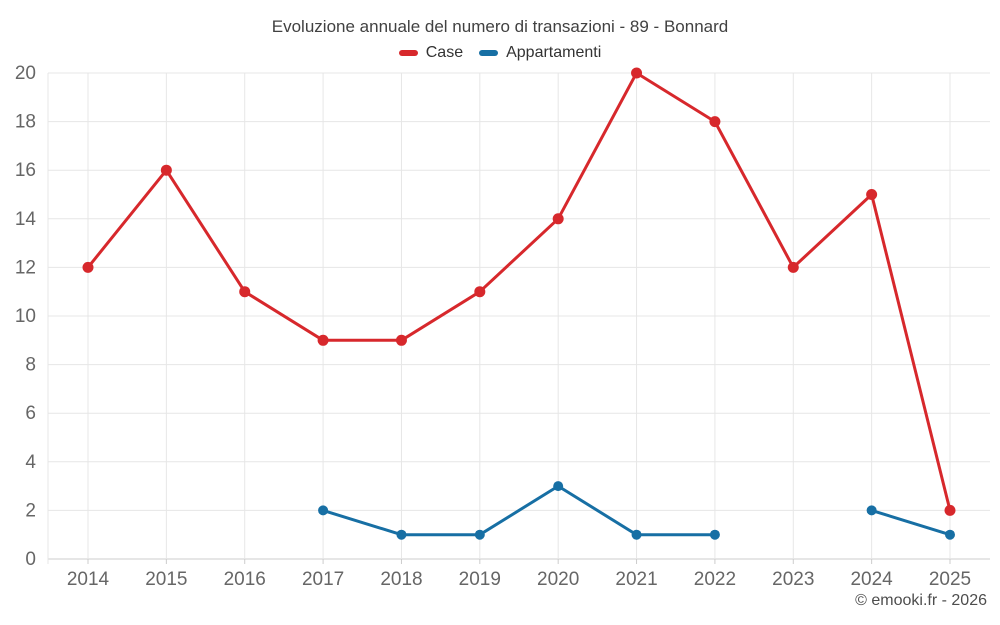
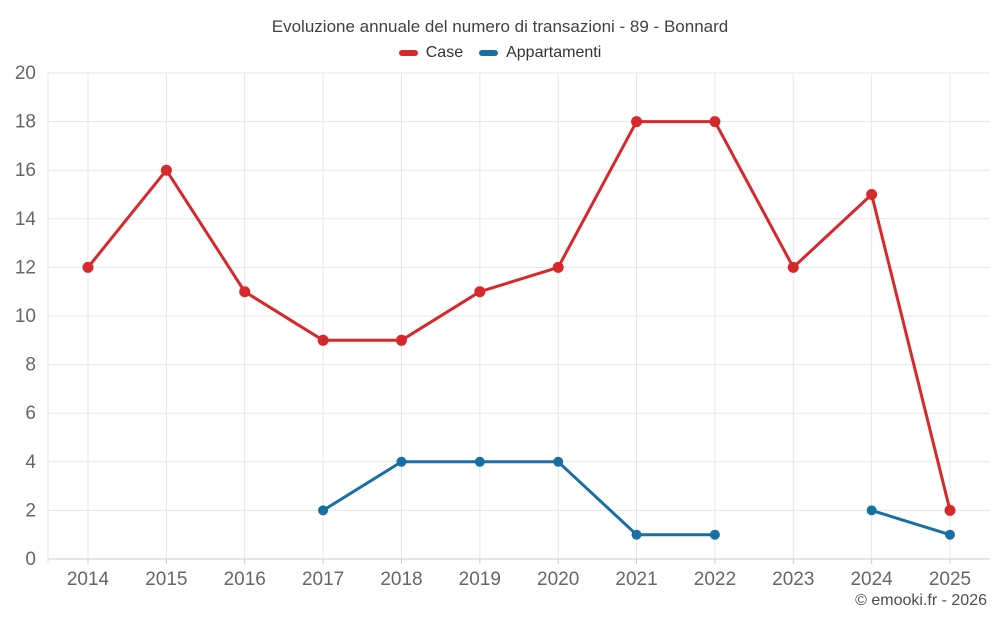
Appartamenti/2018: 1 -> 4
Appartamenti/2019: 1 -> 4
Case/2020: 14 -> 12
Appartamenti/2020: 3 -> 4
Case/2021: 20 -> 18
